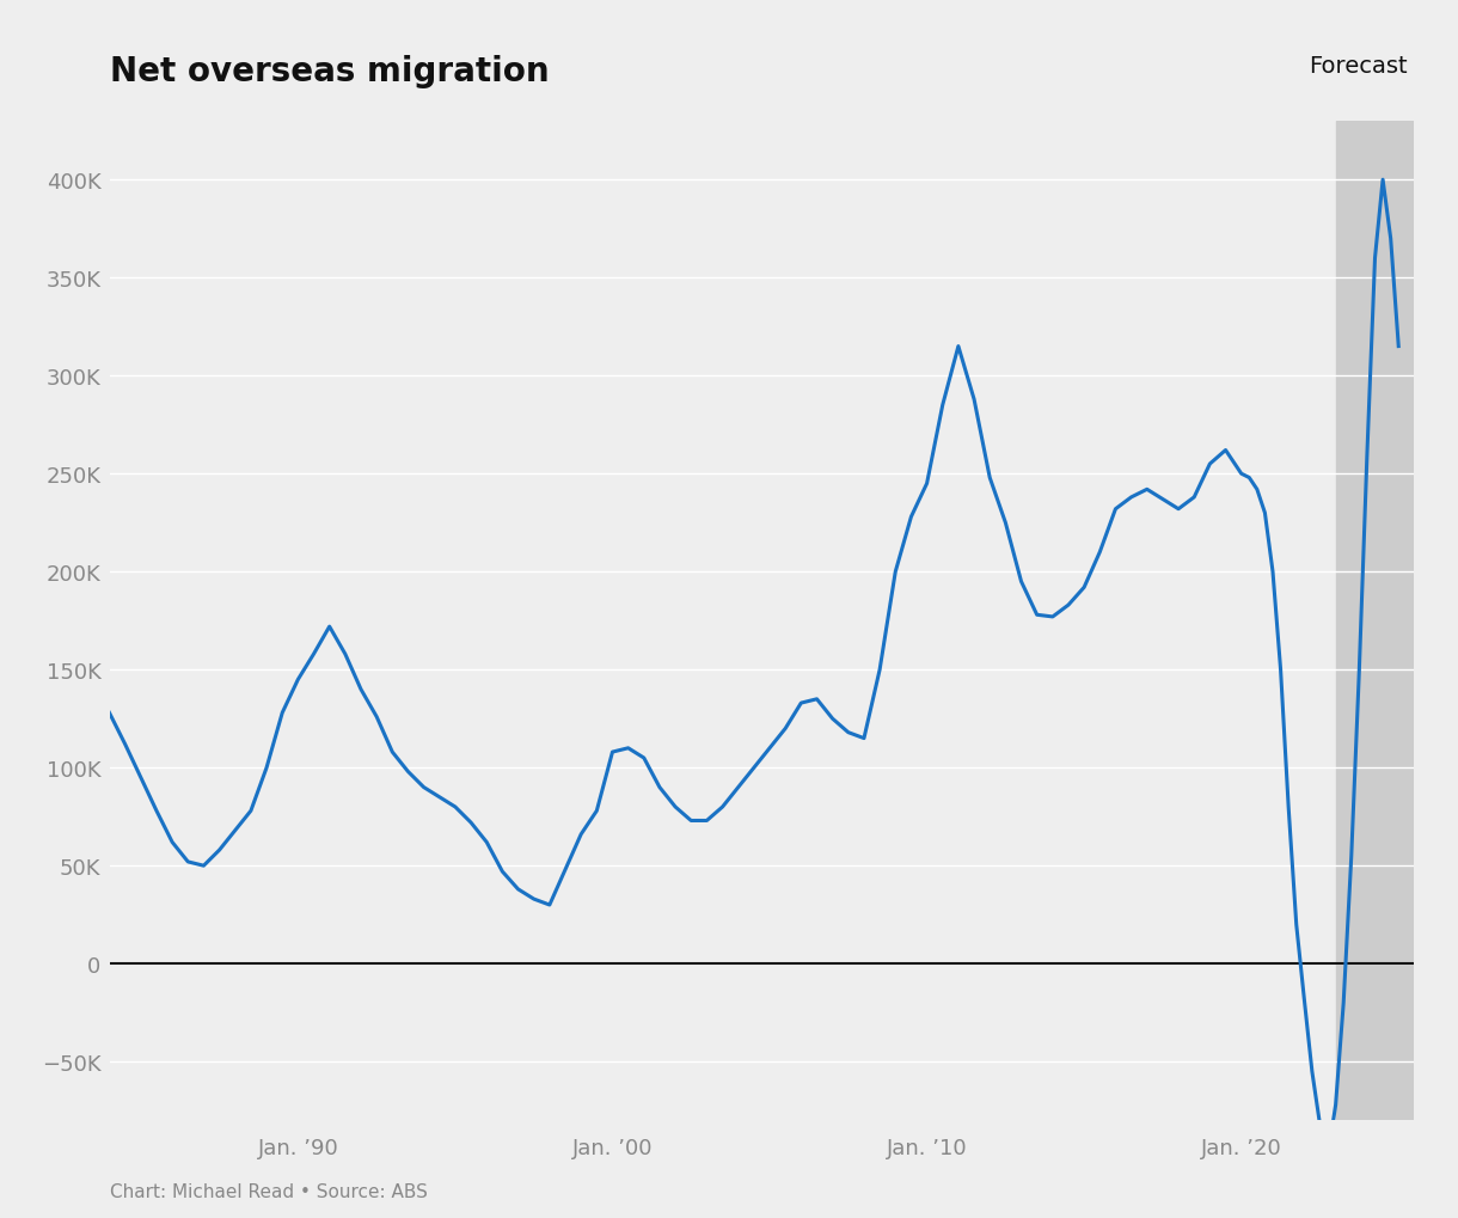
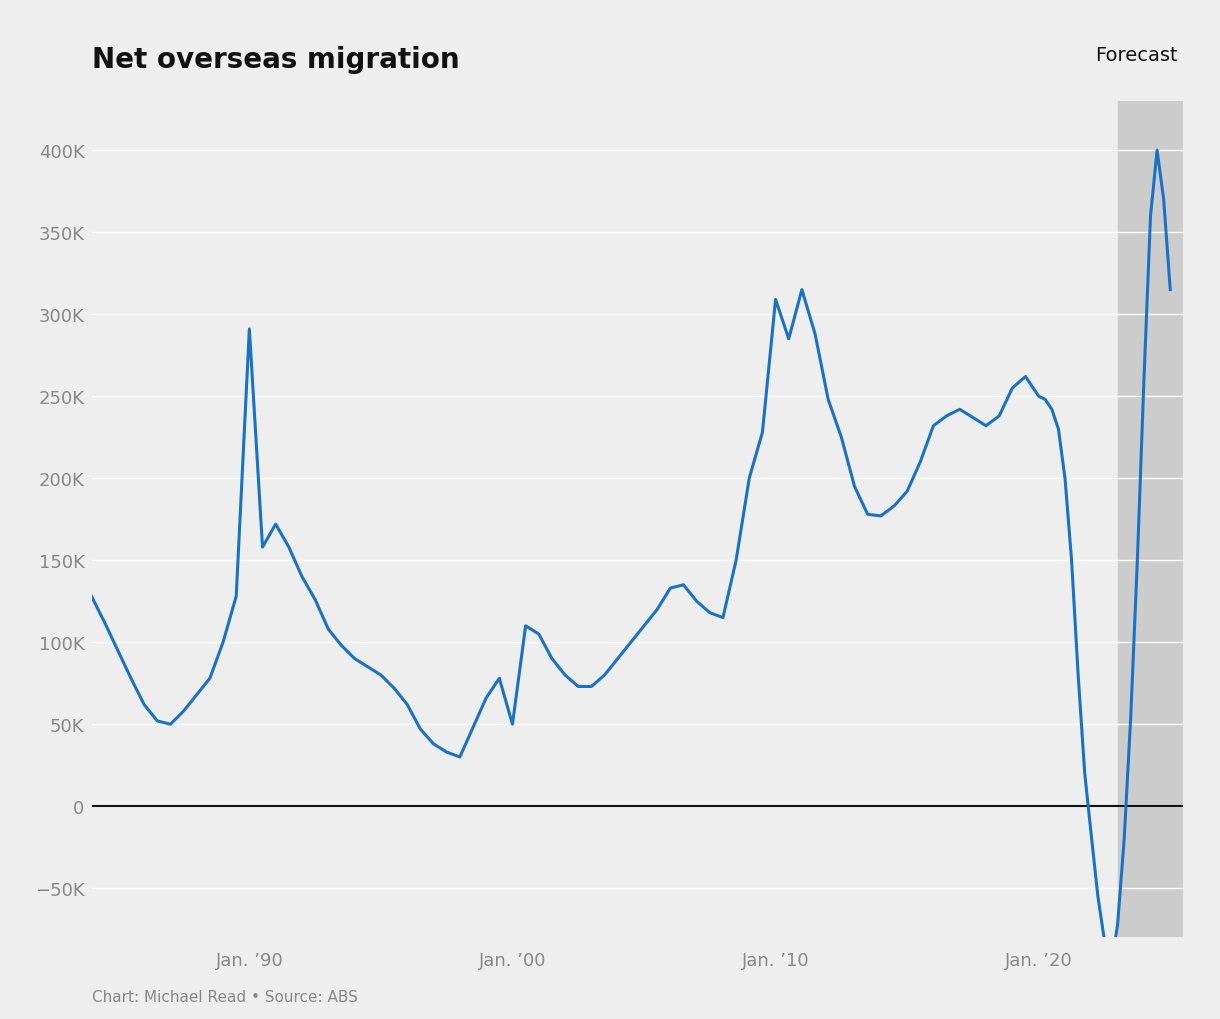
Jan. ’90: 145K -> 291K
Jan. ’00: 108K -> 50K
Jan. ’10: 245K -> 309K
